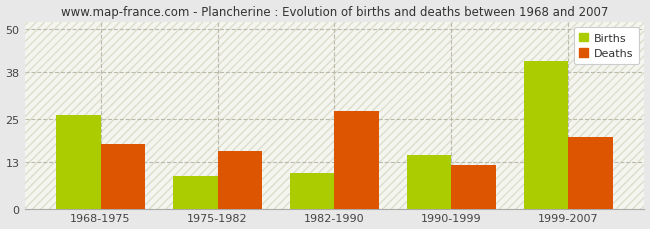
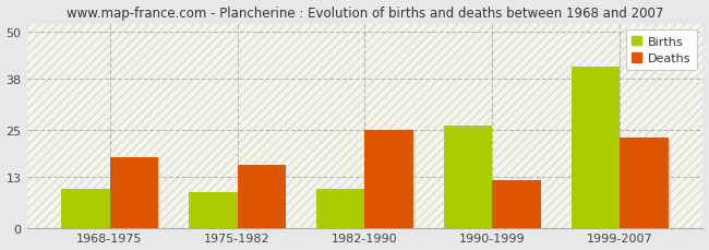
Births/1968-1975: 26 -> 10
Deaths/1982-1990: 27 -> 25
Births/1990-1999: 15 -> 26
Deaths/1999-2007: 20 -> 23
